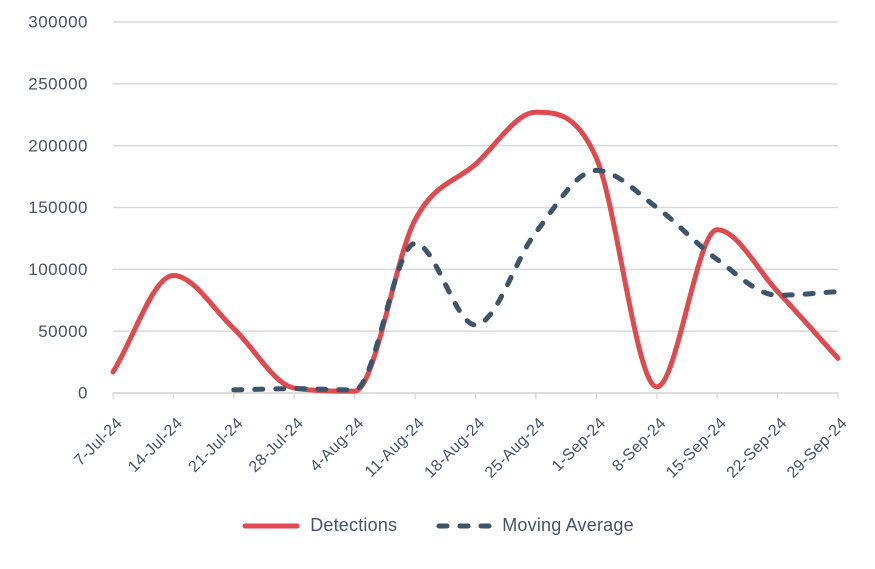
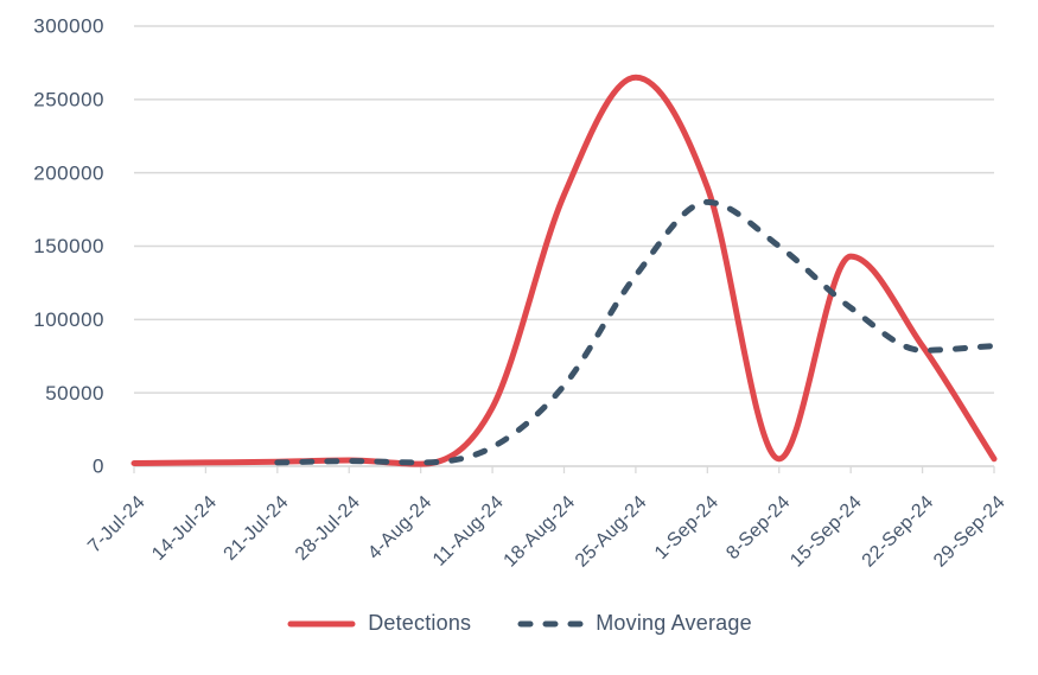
Detections/7-Jul-24: 17000 -> 2000
Detections/14-Jul-24: 95000 -> 2000
Detections/21-Jul-24: 52000 -> 3000
Detections/11-Aug-24: 140000 -> 40000
Moving Average/11-Aug-24: 121000 -> 13000
Detections/25-Aug-24: 227000 -> 265000
Detections/15-Sep-24: 132000 -> 143000
Detections/29-Sep-24: 28000 -> 5000
